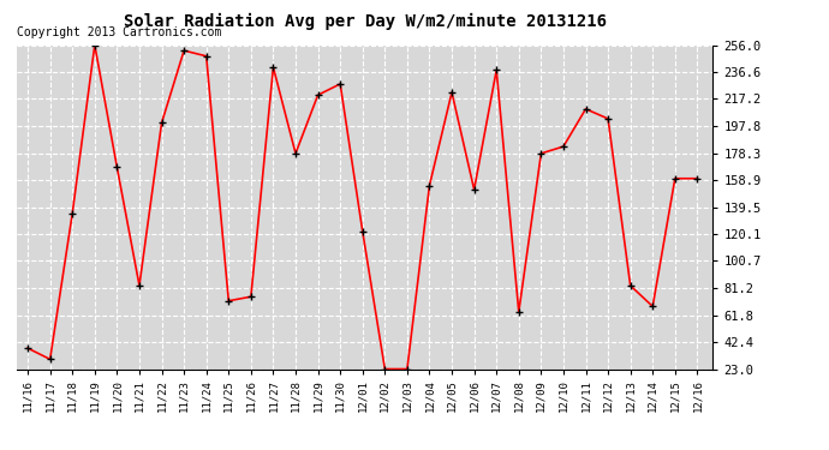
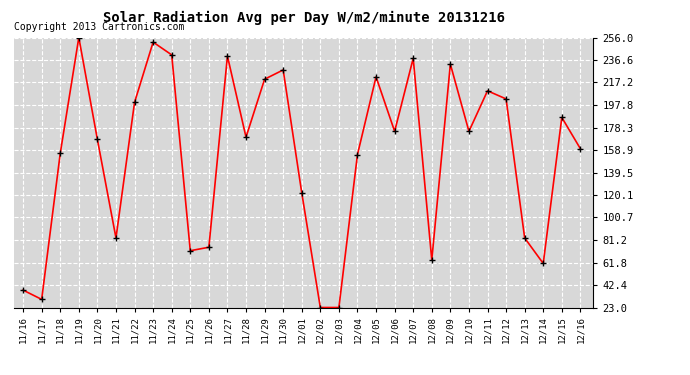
11/18: 135 -> 156
11/24: 248 -> 241
11/28: 178 -> 170
12/06: 152 -> 175
12/09: 178 -> 233
12/10: 183 -> 175
12/14: 68 -> 61
12/15: 160 -> 187
